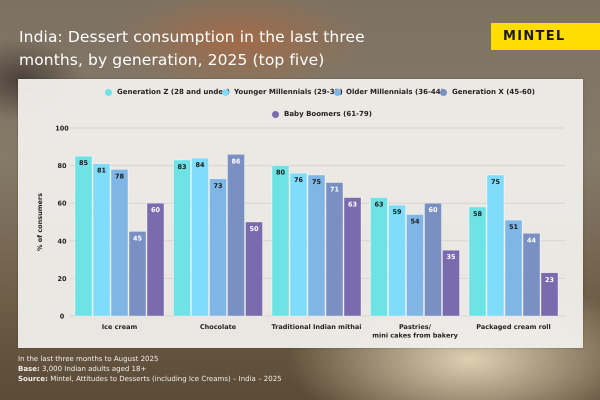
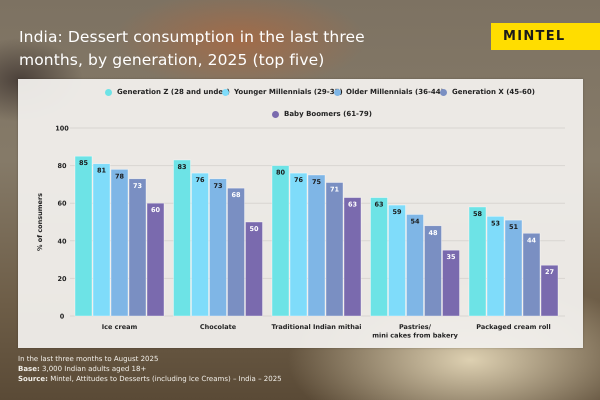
Generation X (45-60)/Ice cream: 45 -> 73
Younger Millennials (29-35)/Chocolate: 84 -> 76
Generation X (45-60)/Chocolate: 86 -> 68
Generation X (45-60)/Pastries/ mini cakes from bakery: 60 -> 48
Younger Millennials (29-35)/Packaged cream roll: 75 -> 53
Baby Boomers (61-79)/Packaged cream roll: 23 -> 27
